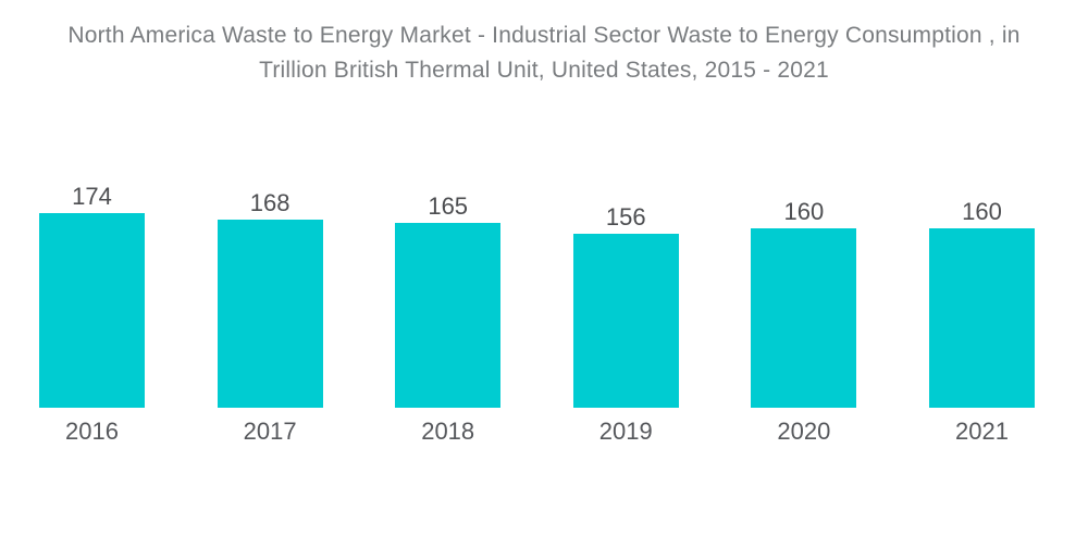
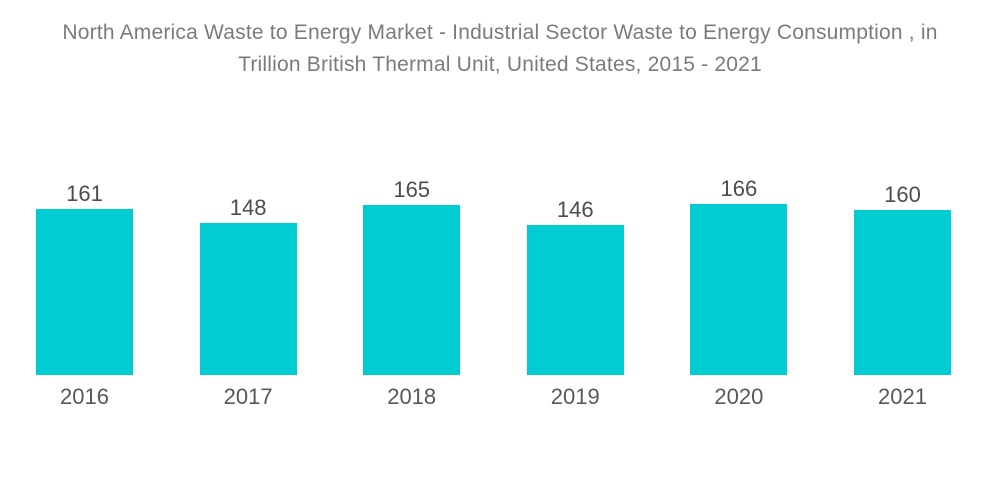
2016: 174 -> 161
2017: 168 -> 148
2019: 156 -> 146
2020: 160 -> 166
